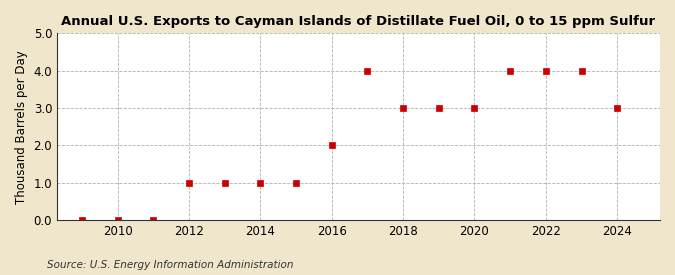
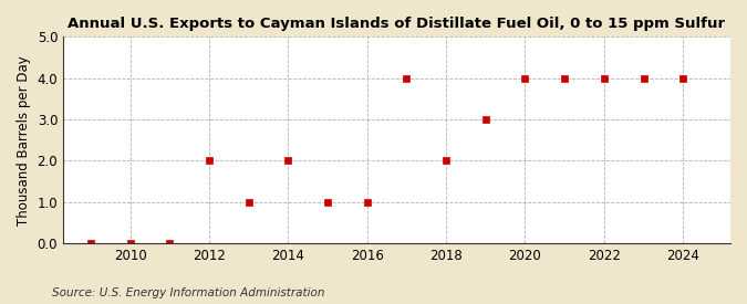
2012: 1 -> 2
2014: 1 -> 2
2016: 2 -> 1
2018: 3 -> 2
2020: 3 -> 4
2024: 3 -> 4
